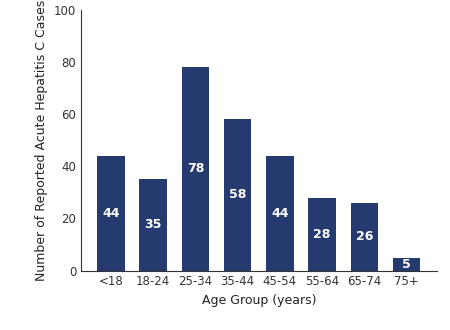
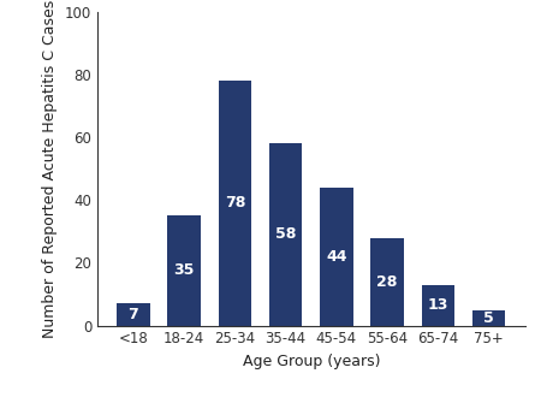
<18: 44 -> 7
65-74: 26 -> 13
